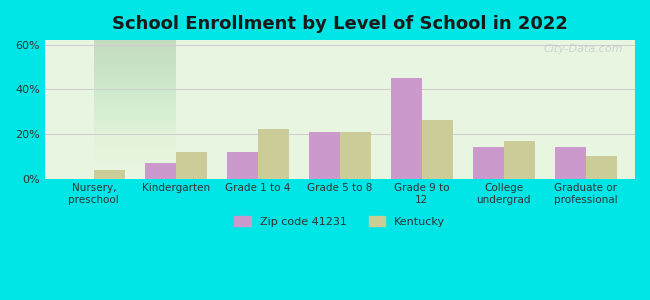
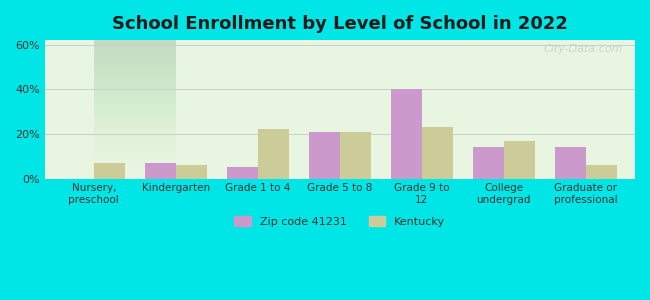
Kentucky/Nursery, preschool: 4% -> 7%
Kentucky/Kindergarten: 12% -> 6%
Zip code 41231/Grade 1 to 4: 12% -> 5%
Zip code 41231/Grade 9 to 12: 45% -> 40%
Kentucky/Grade 9 to 12: 26% -> 23%
Kentucky/Graduate or professional: 10% -> 6%
